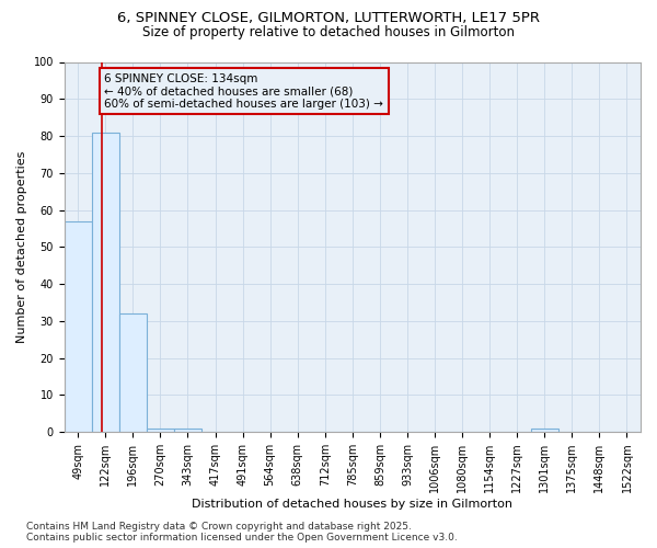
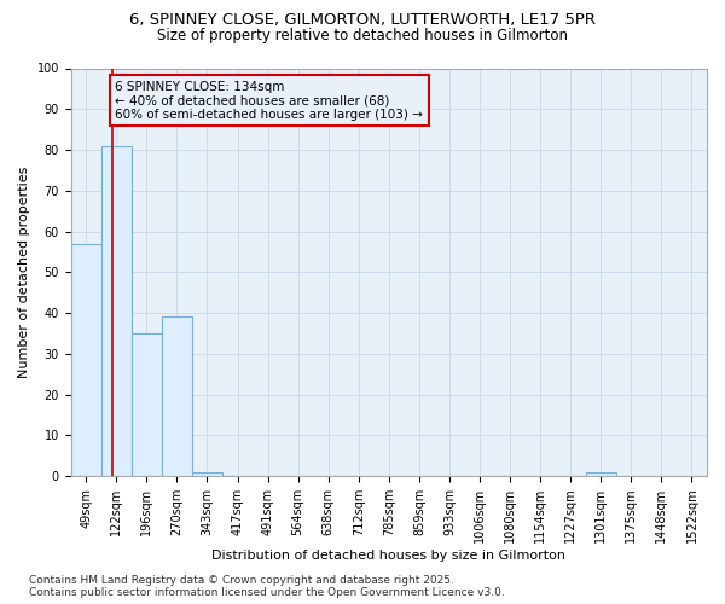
196sqm: 32 -> 35
270sqm: 1 -> 39
